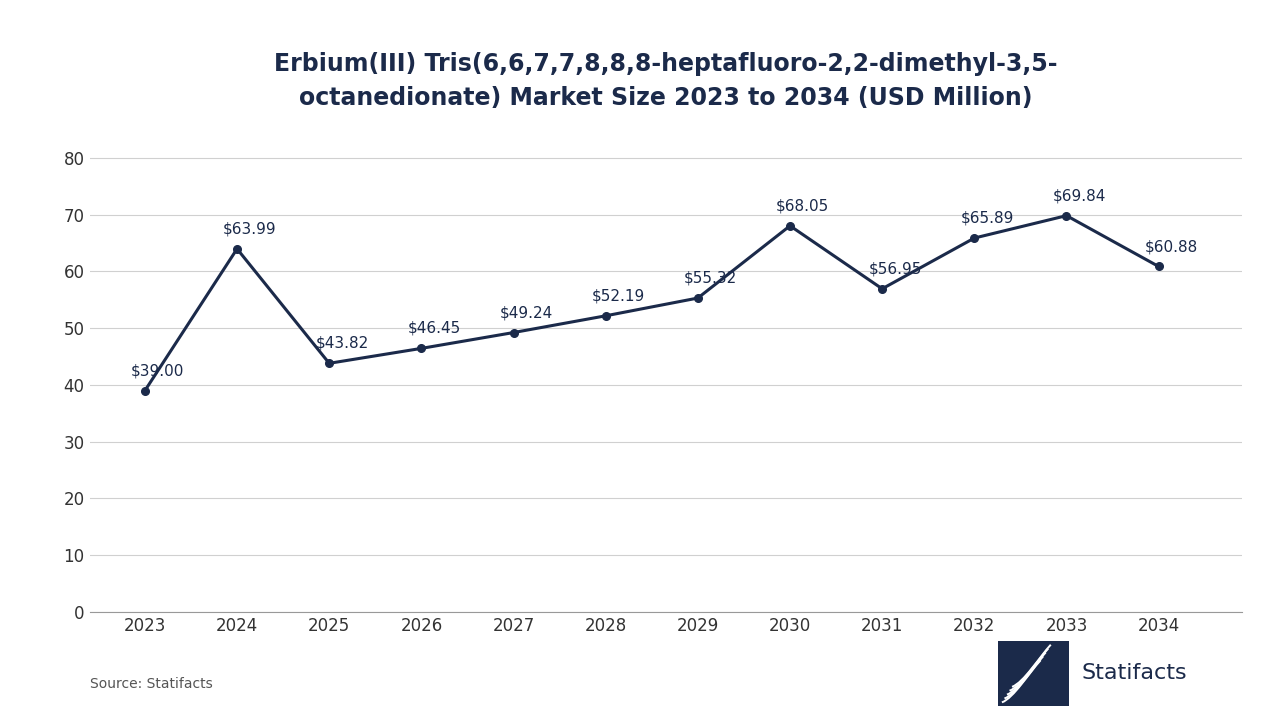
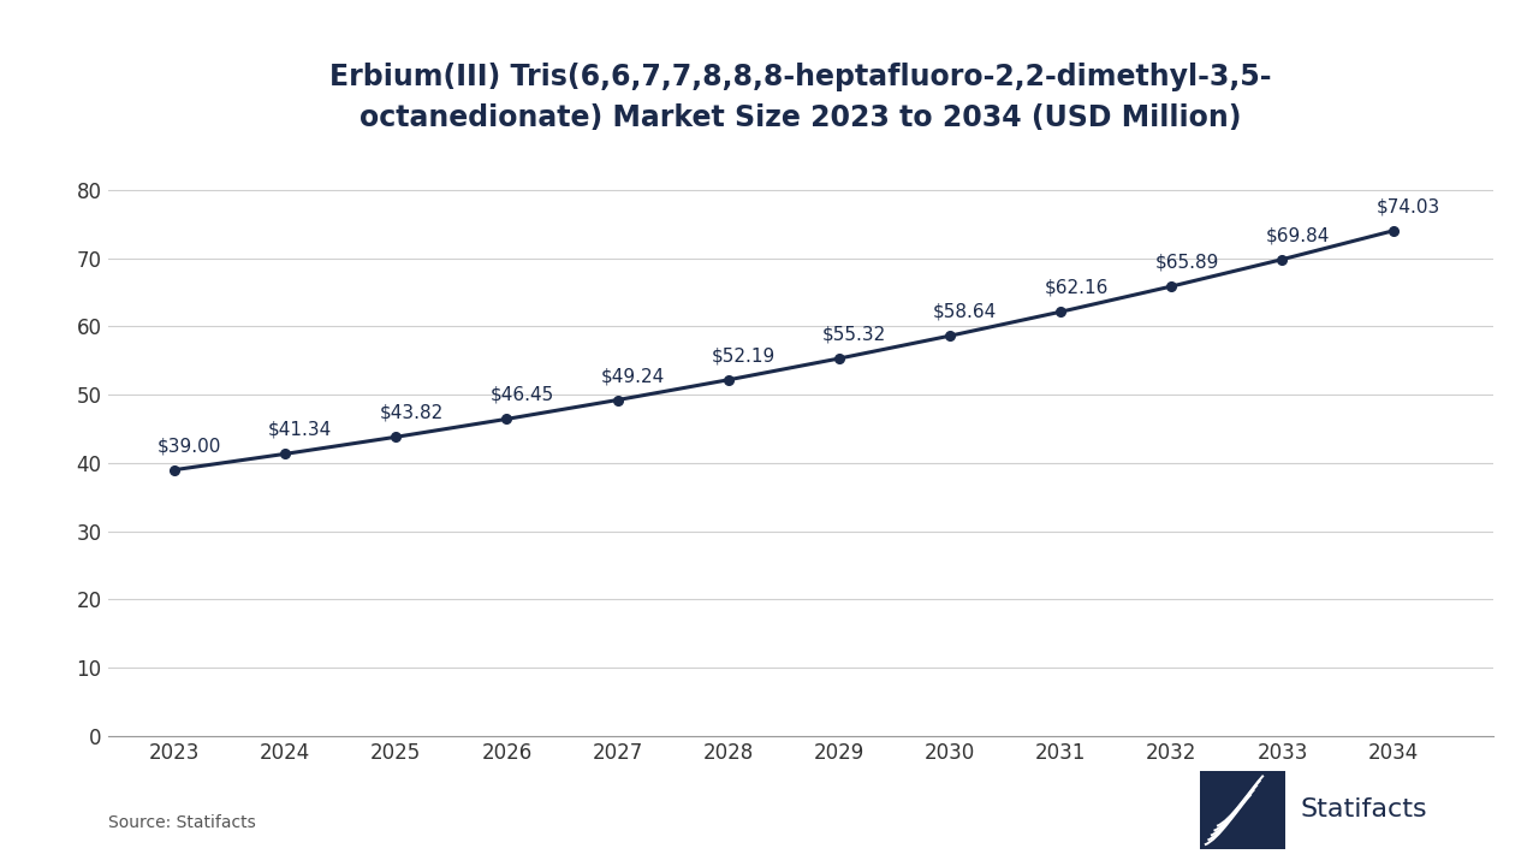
2024: $63.99 -> $41.34
2030: $68.05 -> $58.64
2031: $56.95 -> $62.16
2034: $60.88 -> $74.03
